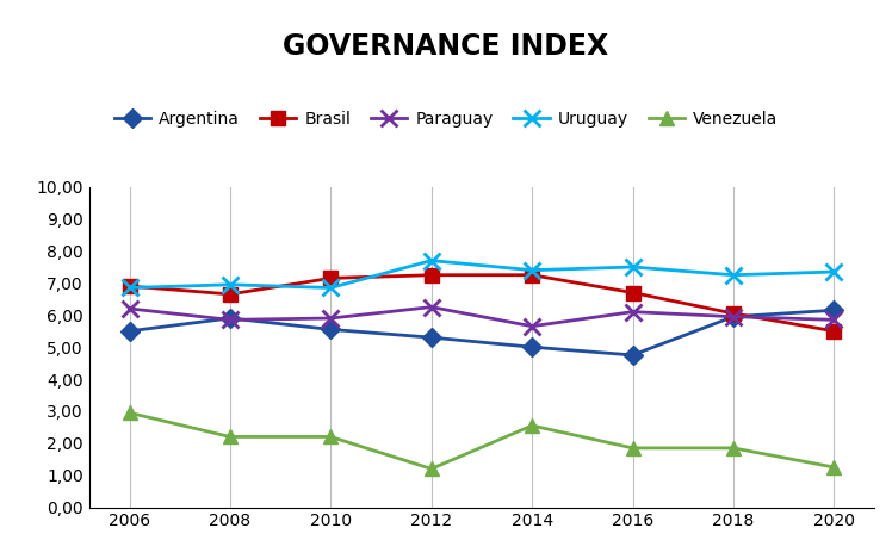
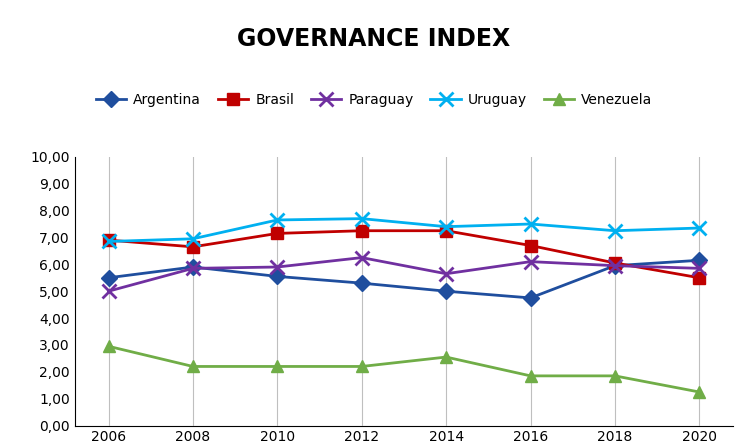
Paraguay/2006: 6,20 -> 5,00
Uruguay/2010: 6,85 -> 7,65
Venezuela/2012: 1,20 -> 2,20
